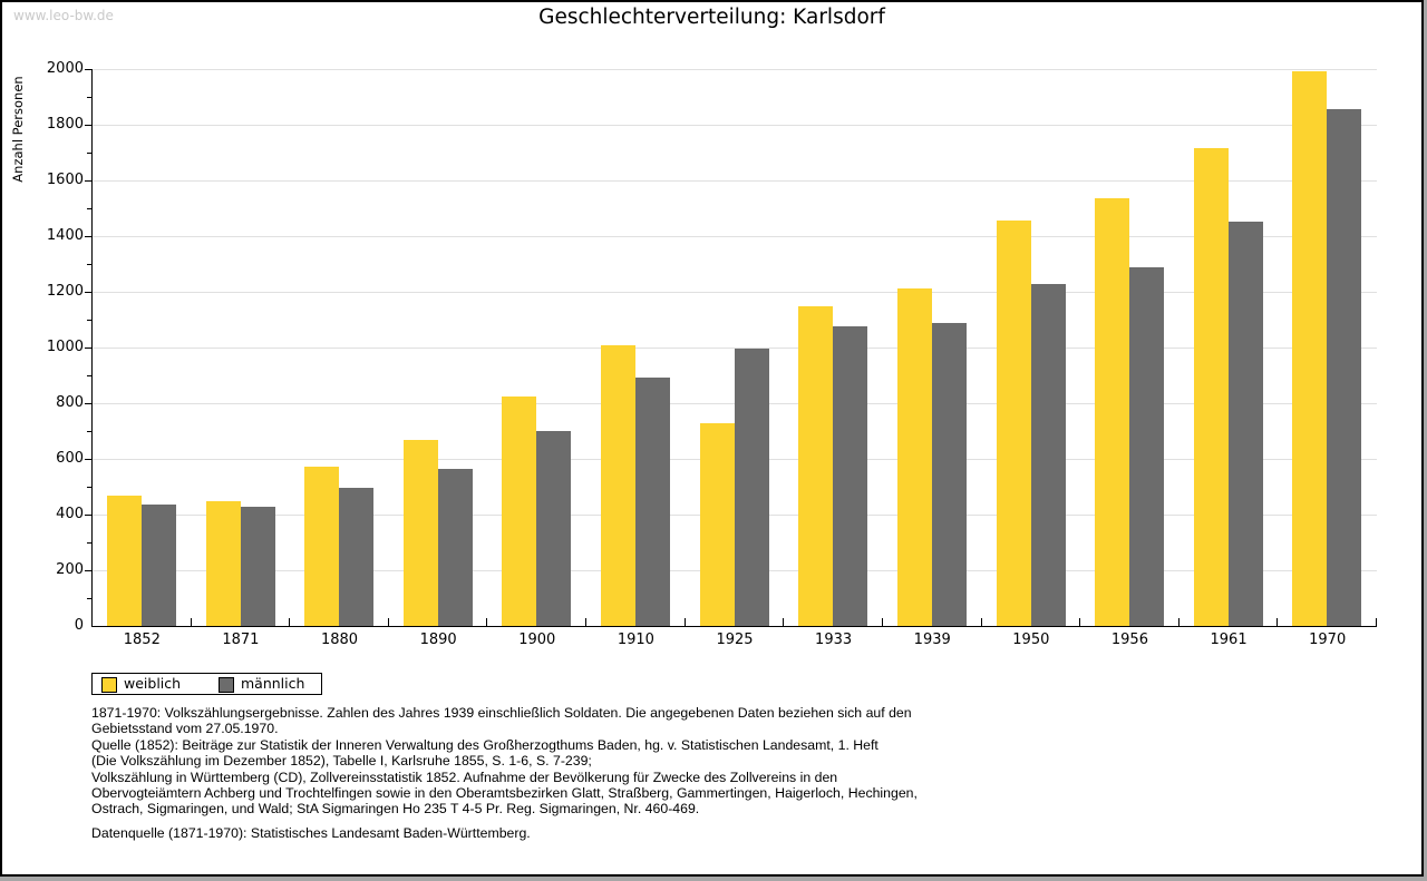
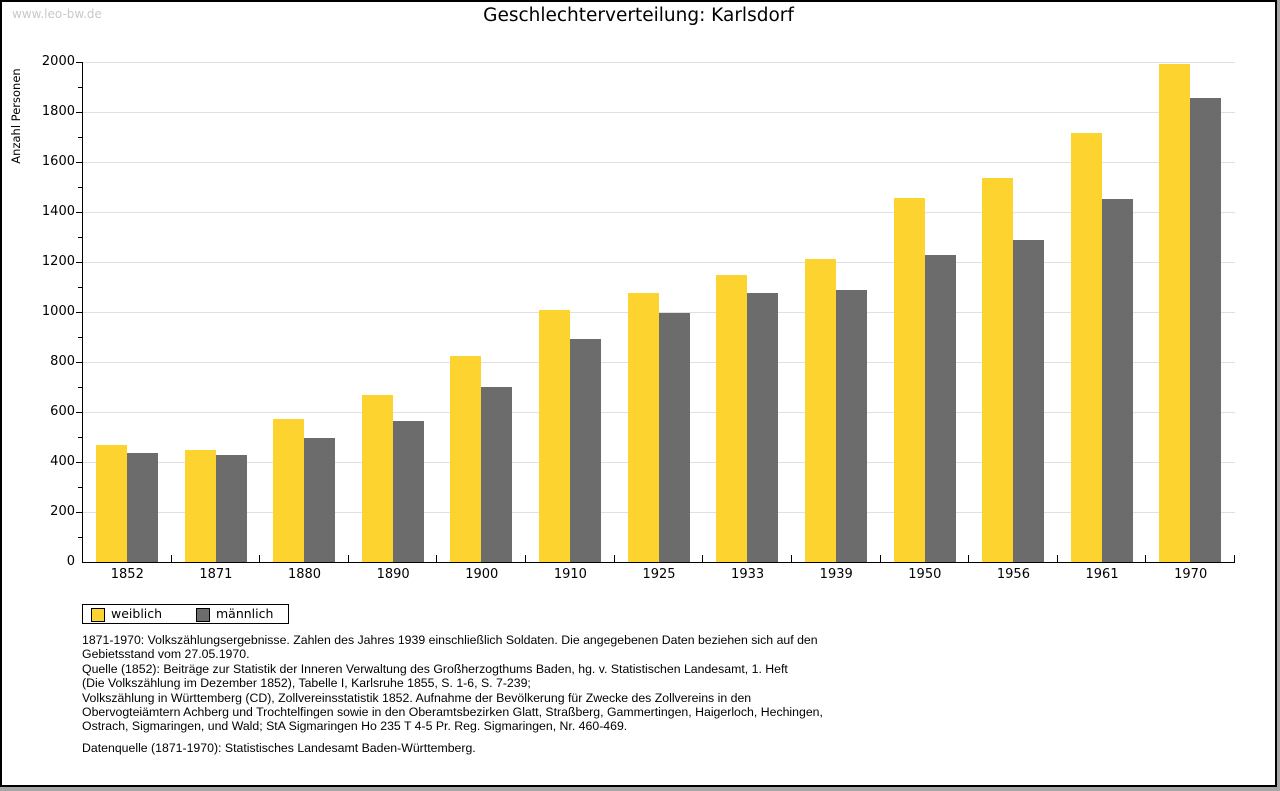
weiblich/1925: 730 -> 1080
